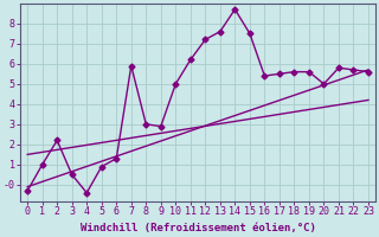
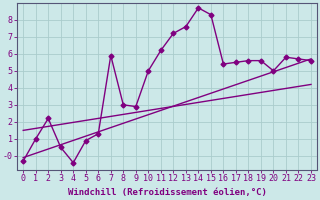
15: 7.5 -> 8.3
